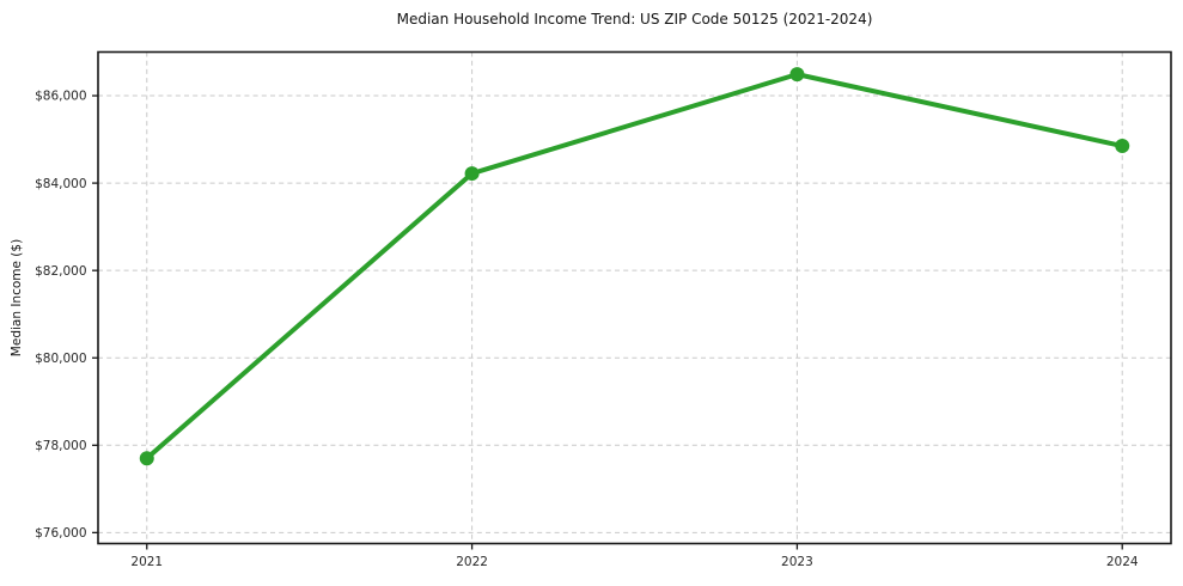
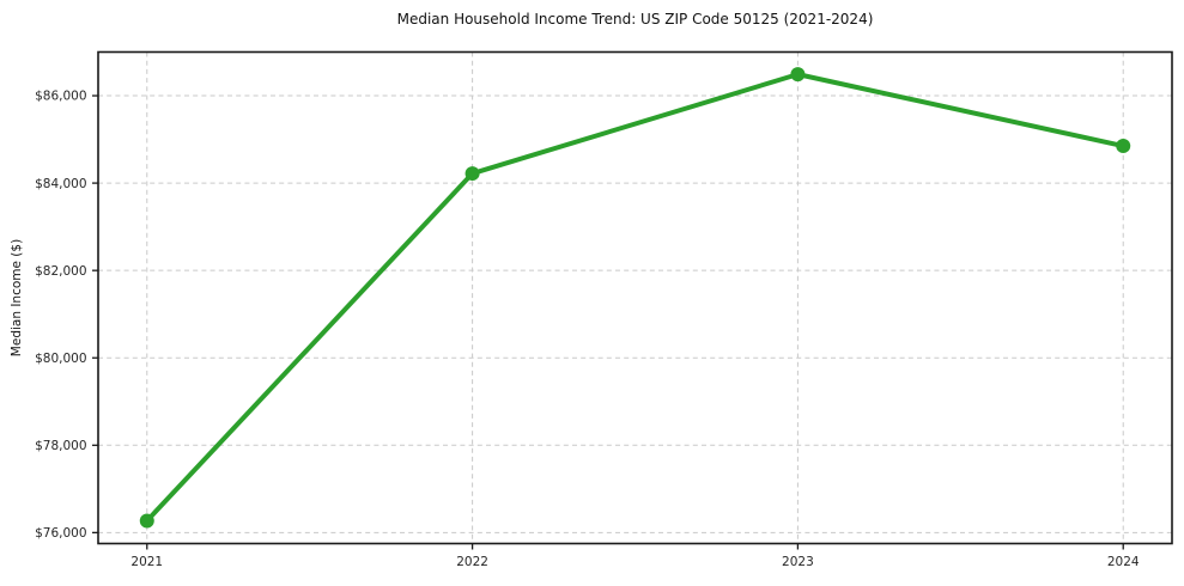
2021: $77700 -> $76300
